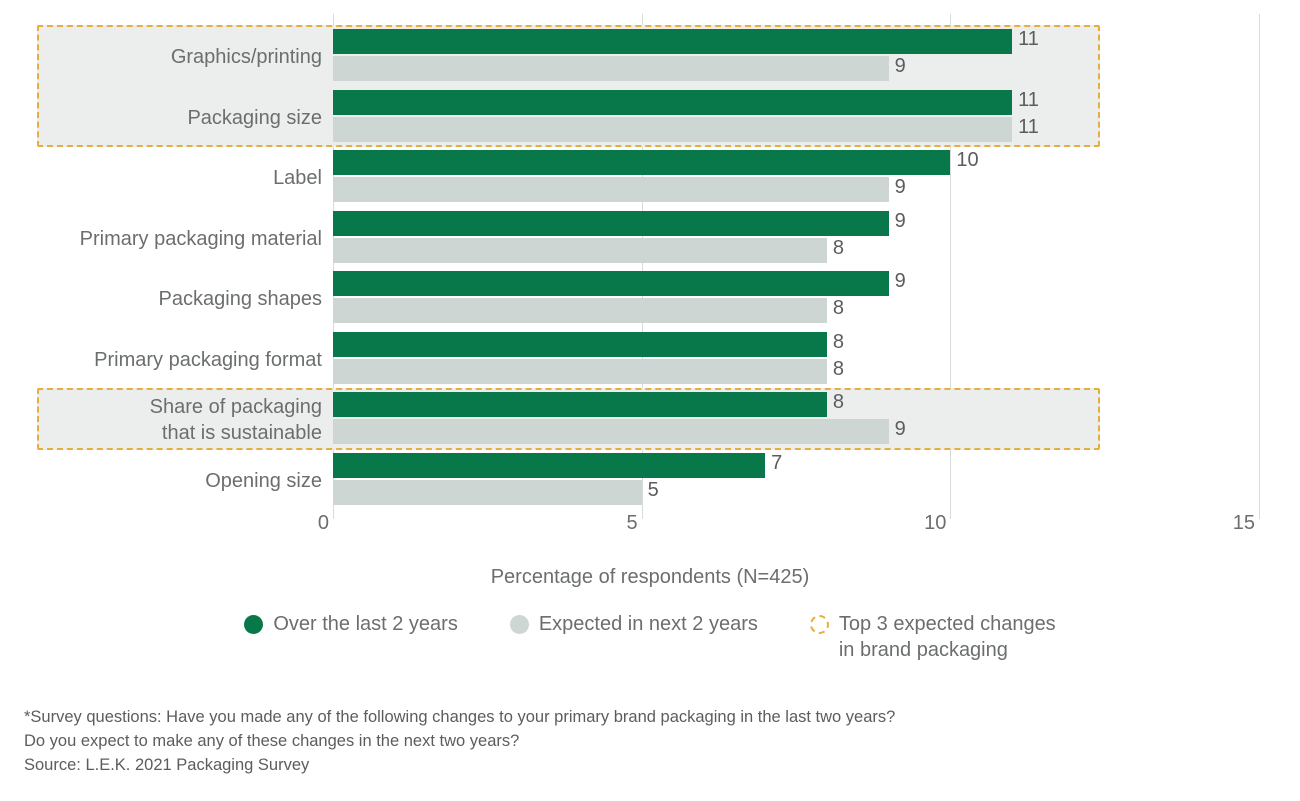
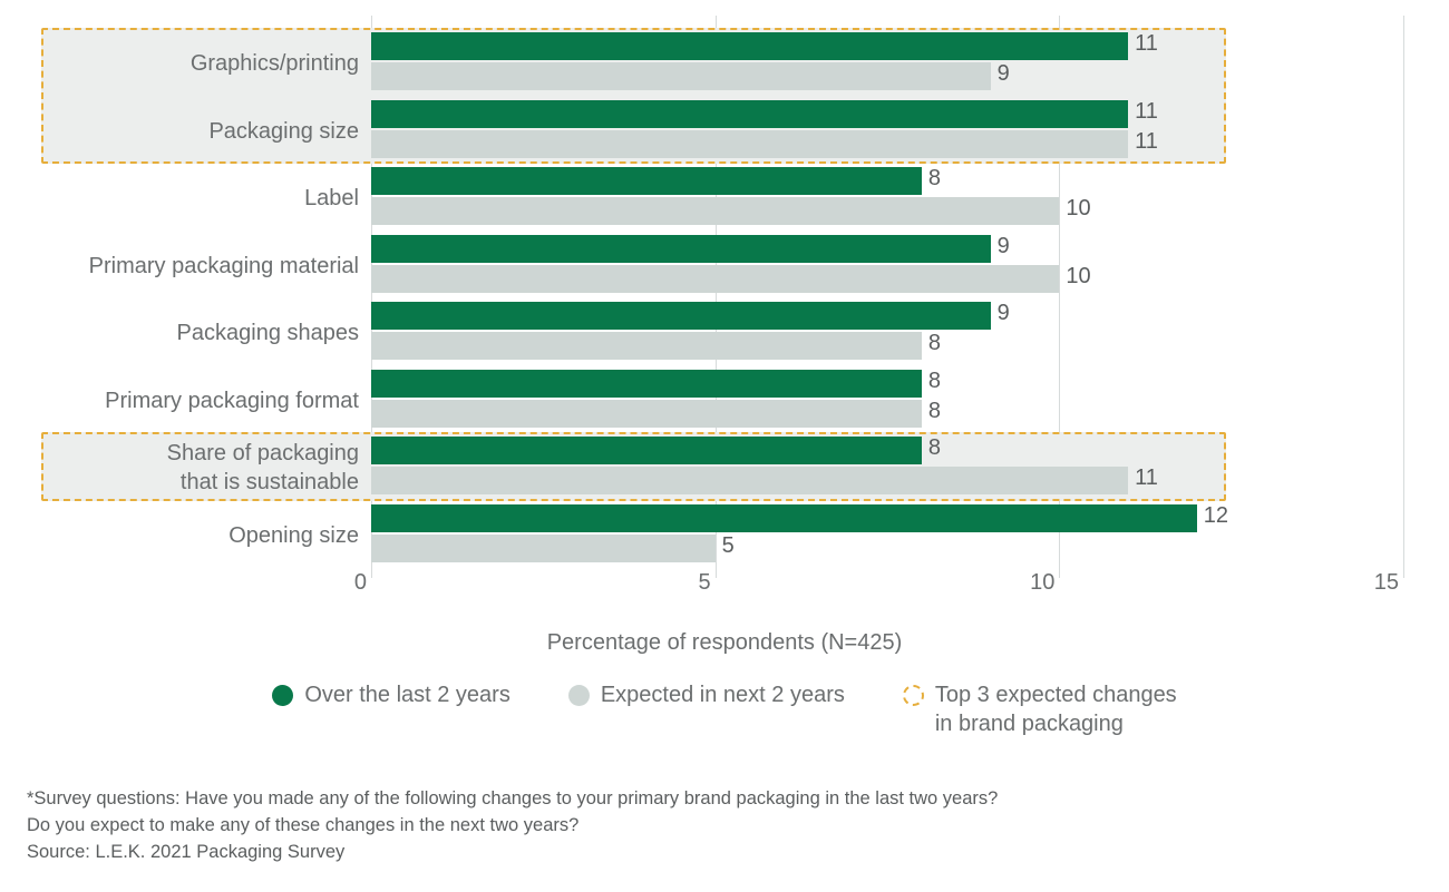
Over the last 2 years/Label: 10 -> 8
Expected in next 2 years/Label: 9 -> 10
Expected in next 2 years/Primary packaging material: 8 -> 10
Expected in next 2 years/Share of packaging that is sustainable: 9 -> 11
Over the last 2 years/Opening size: 7 -> 12
